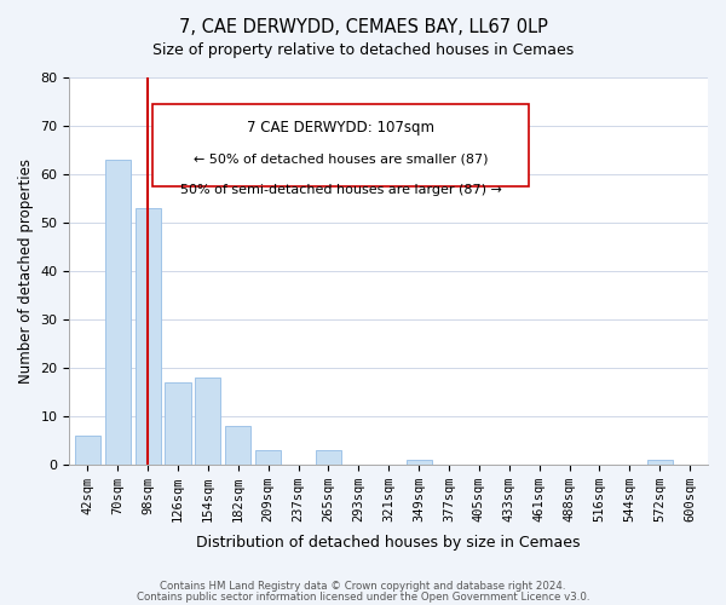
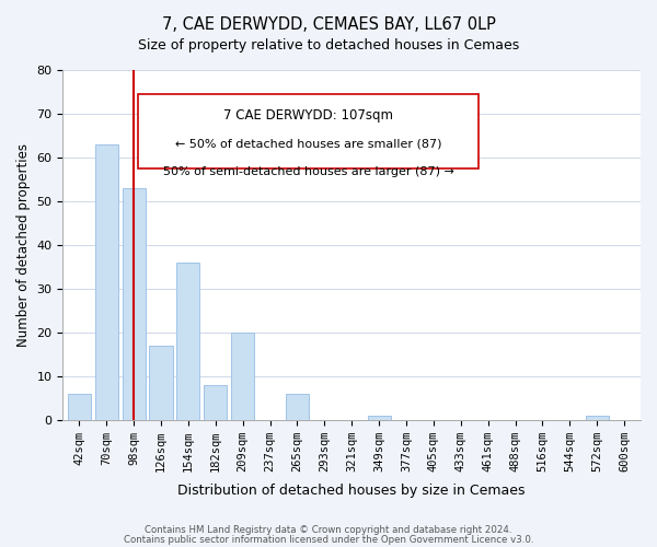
154sqm: 18 -> 36
209sqm: 3 -> 20
265sqm: 3 -> 6
